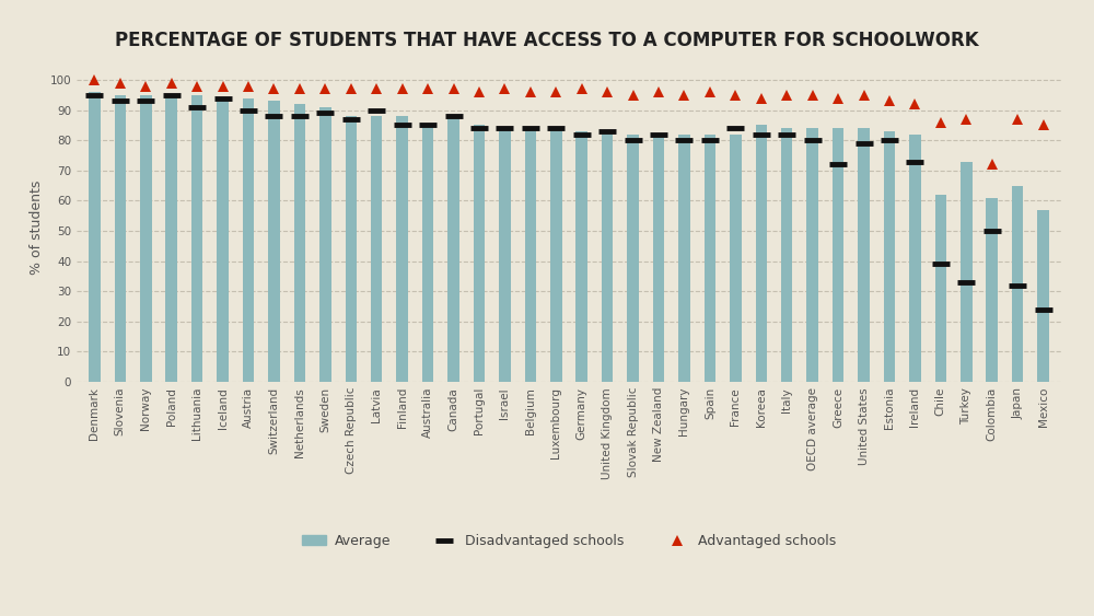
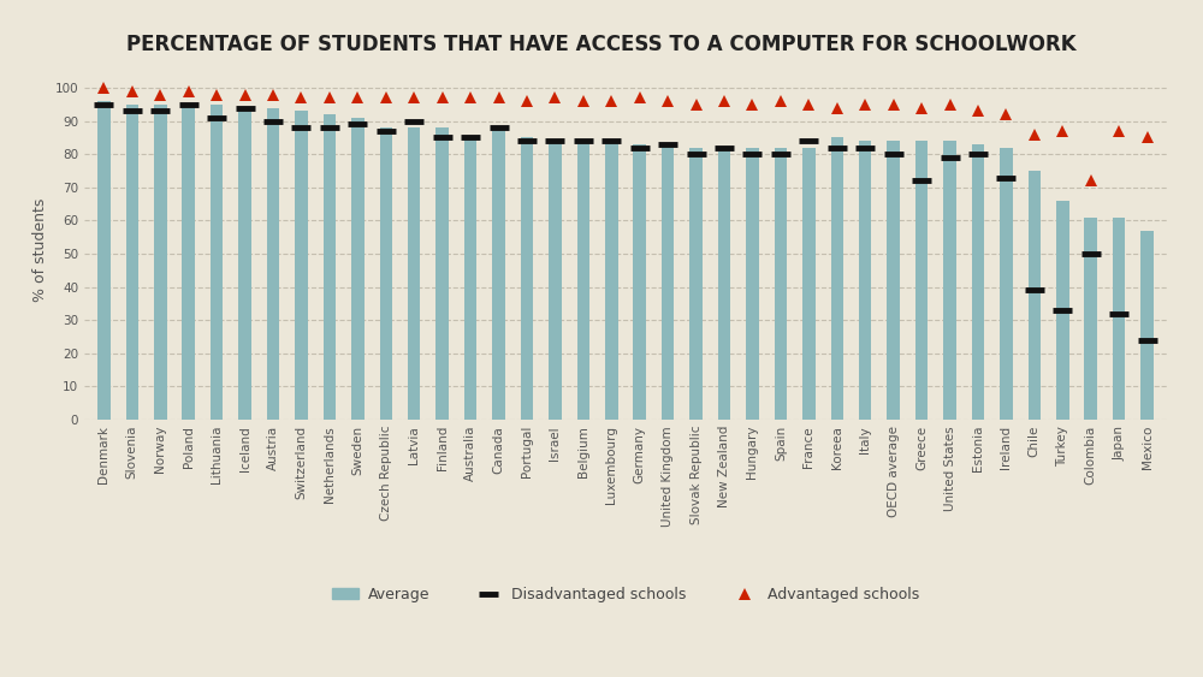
Chile: 62 -> 75
Turkey: 73 -> 66
Japan: 65 -> 61
